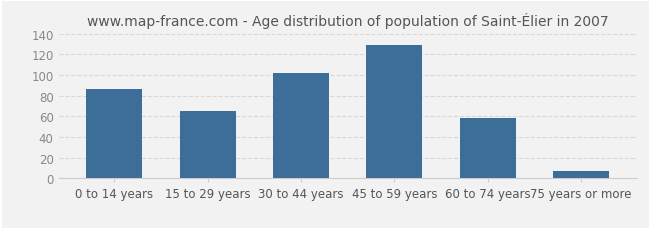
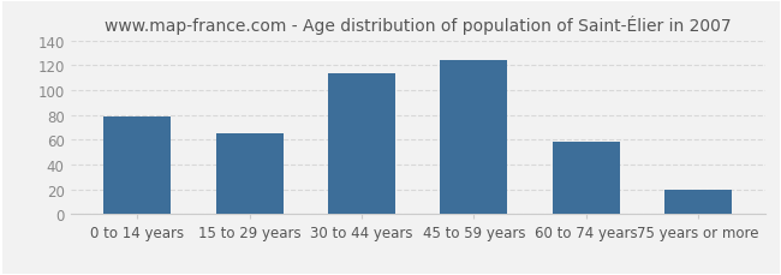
0 to 14 years: 86 -> 79
30 to 44 years: 102 -> 113
45 to 59 years: 129 -> 124
75 years or more: 7 -> 20
